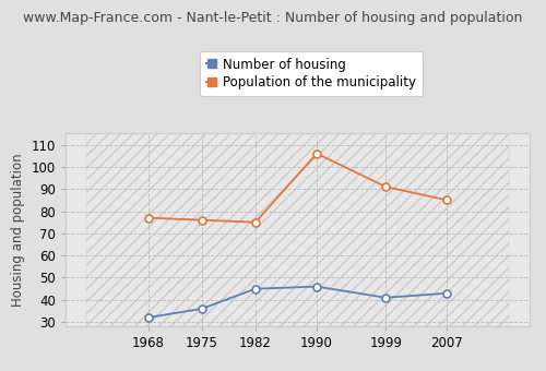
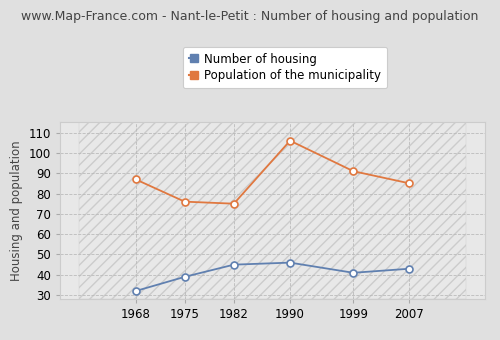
Population of the municipality/1968: 77 -> 87
Number of housing/1975: 36 -> 39
